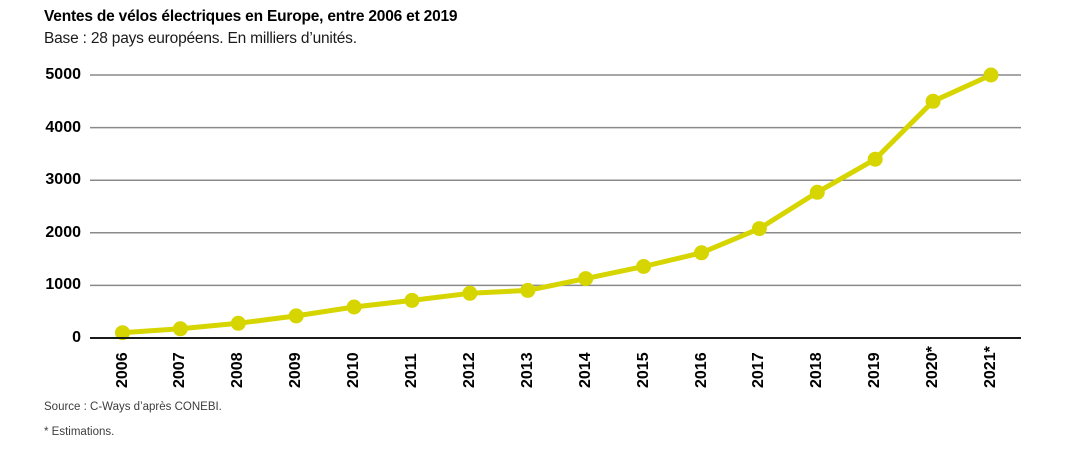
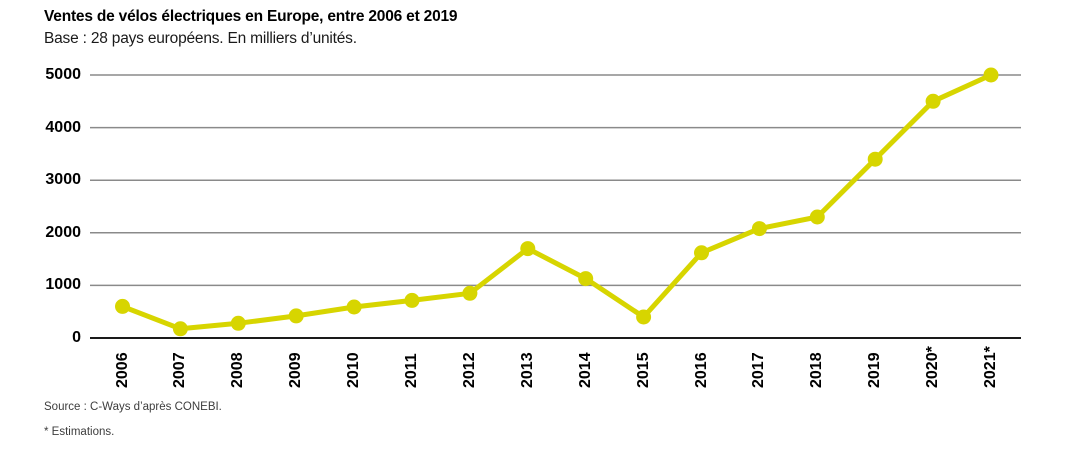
2006: 100 -> 600
2013: 900 -> 1700
2015: 1400 -> 400
2018: 2800 -> 2300
